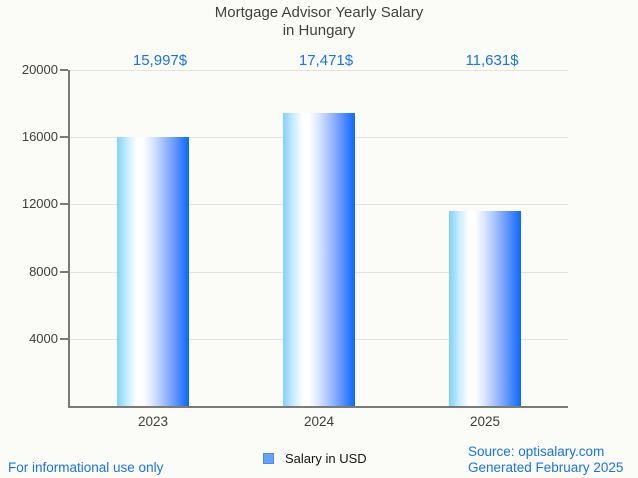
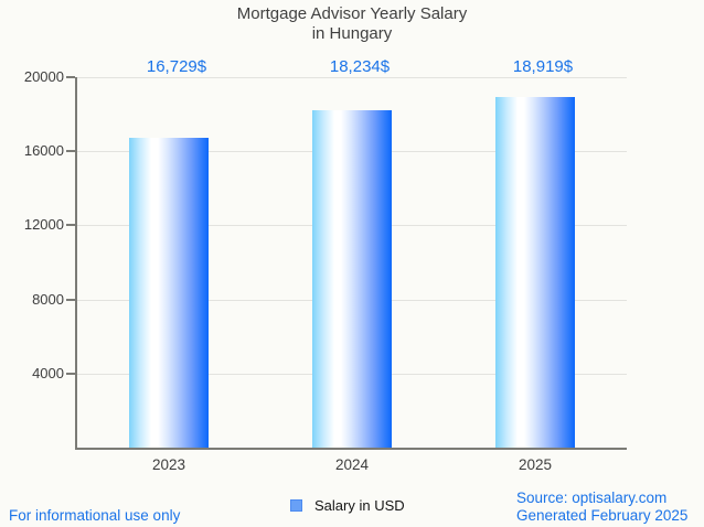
2023: 15,997 -> 16,729
2024: 17,471 -> 18,234
2025: 11,631 -> 18,919
